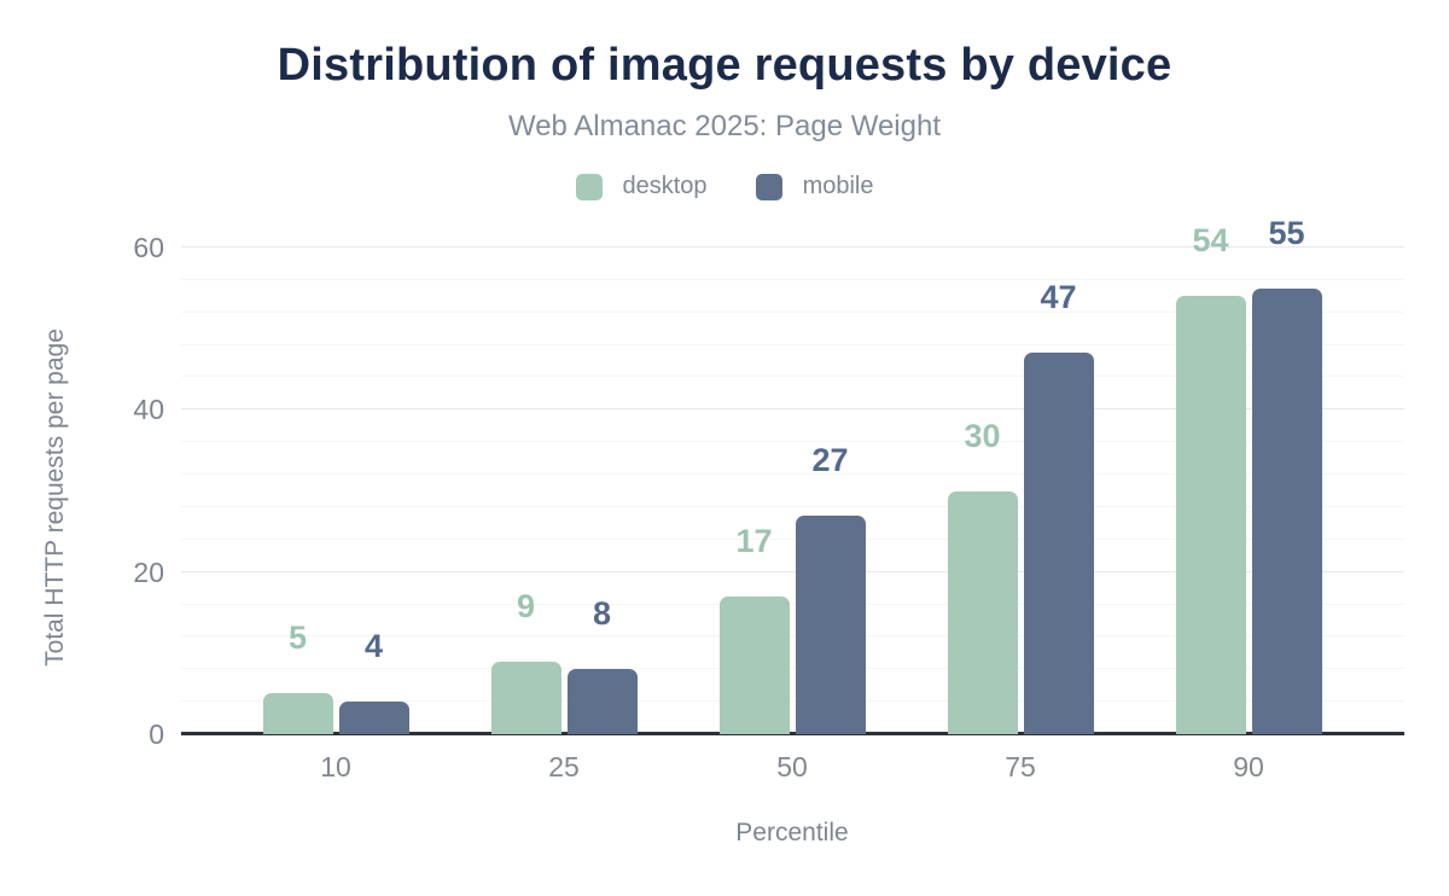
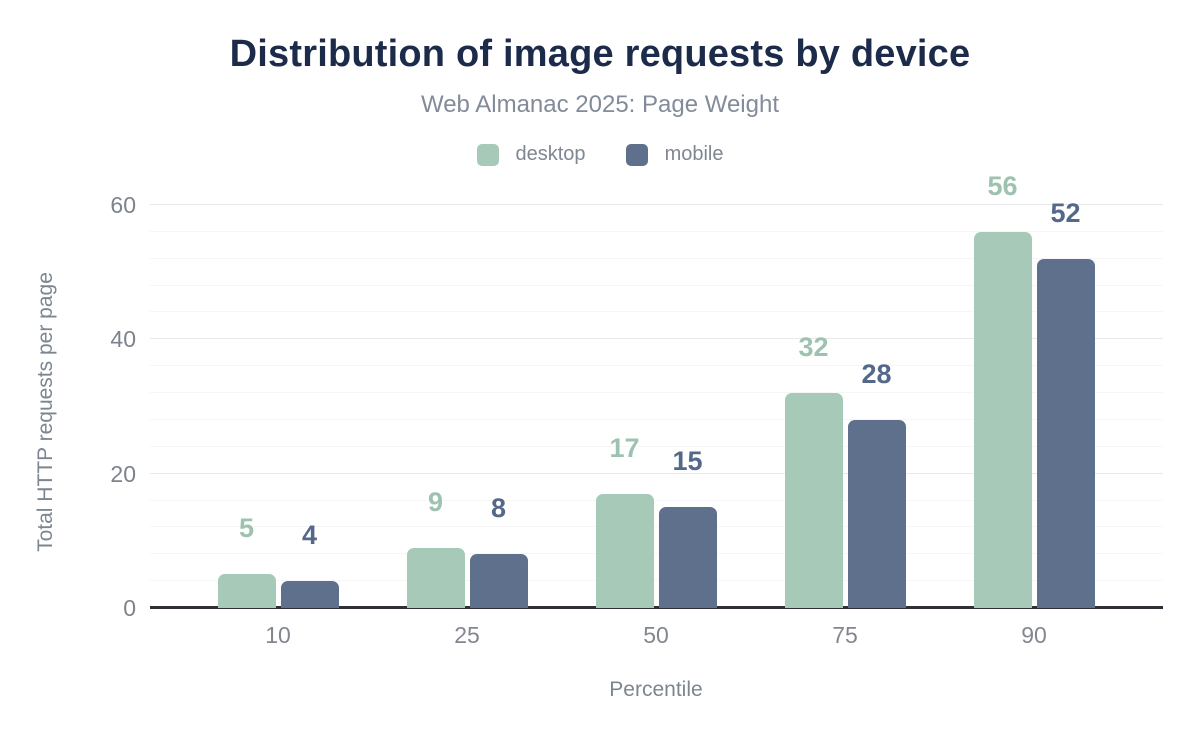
mobile/50: 27 -> 15
desktop/75: 30 -> 32
mobile/75: 47 -> 28
desktop/90: 54 -> 56
mobile/90: 55 -> 52
